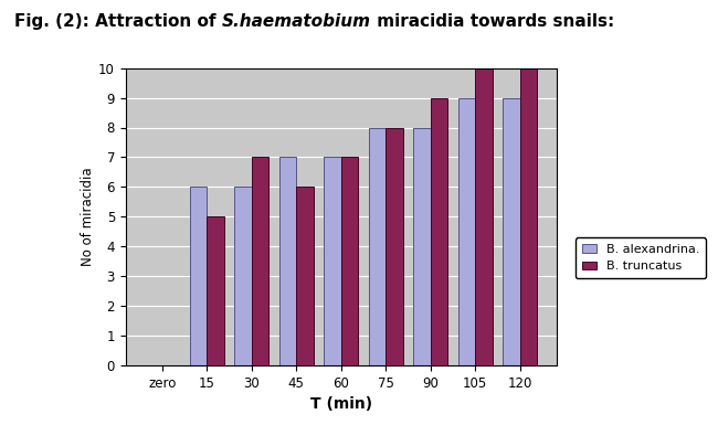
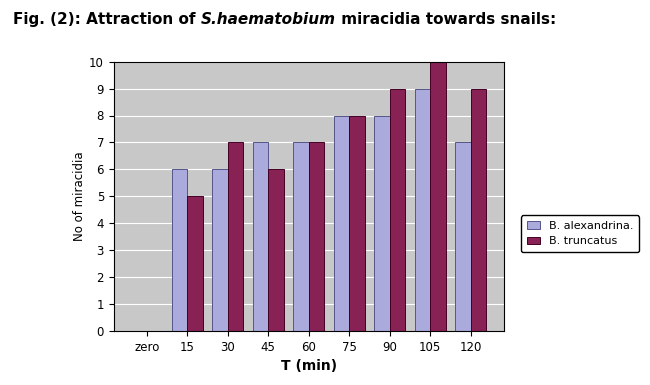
B. alexandrina./120: 9 -> 7
B. truncatus/120: 10 -> 9
